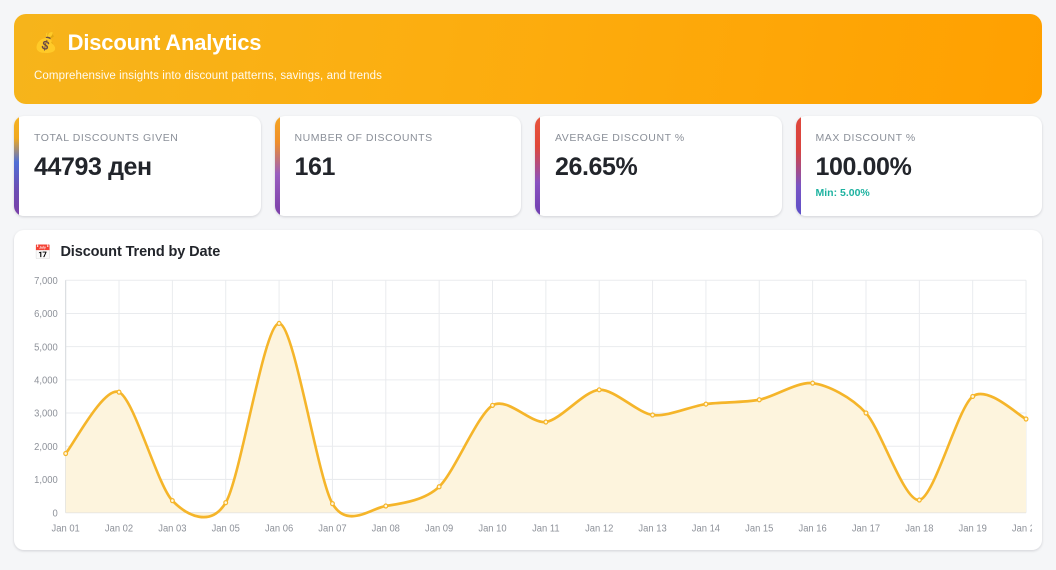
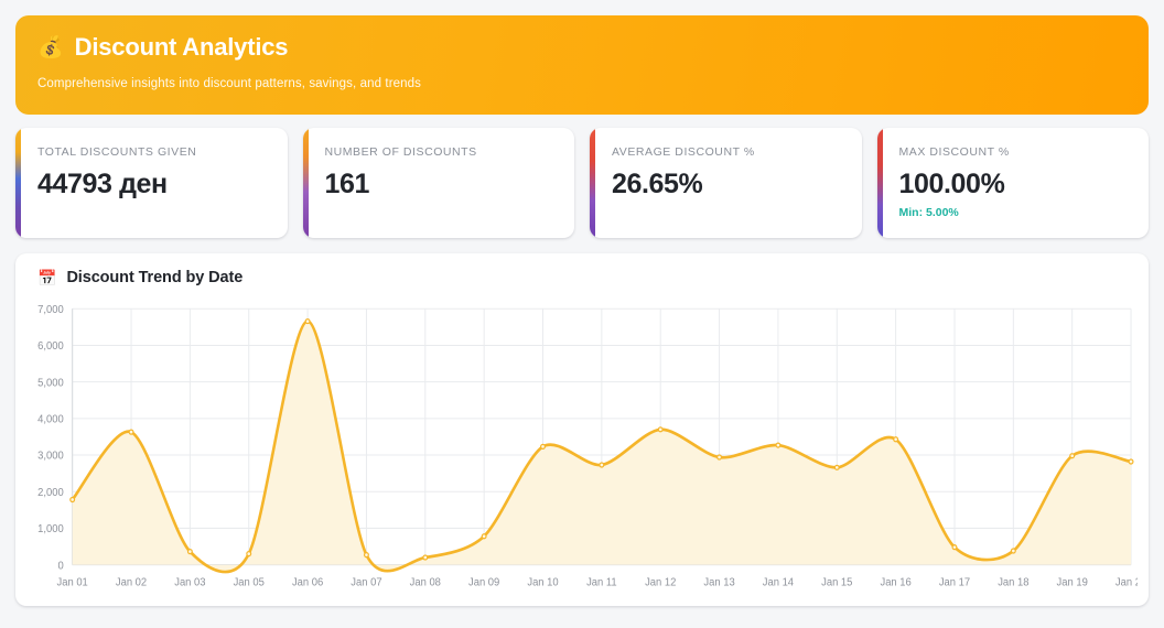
Jan 06: 5700 -> 6700
Jan 15: 3400 -> 2700
Jan 16: 3900 -> 3400
Jan 17: 3000 -> 500
Jan 19: 3500 -> 3000
